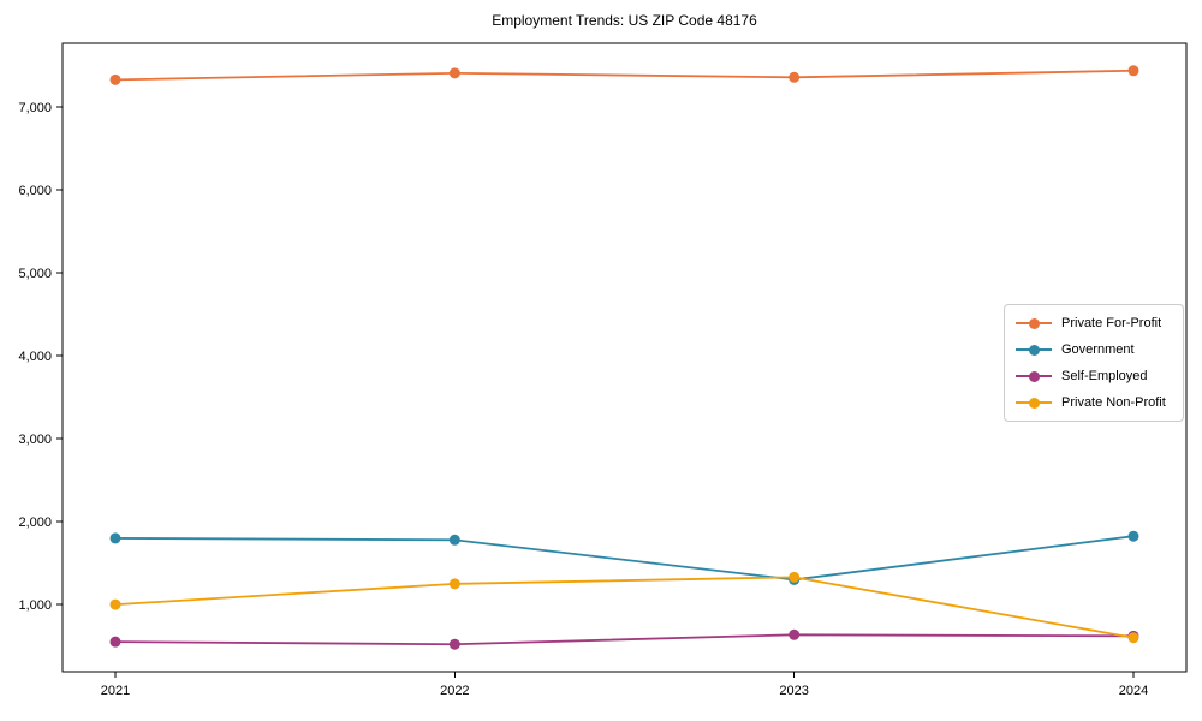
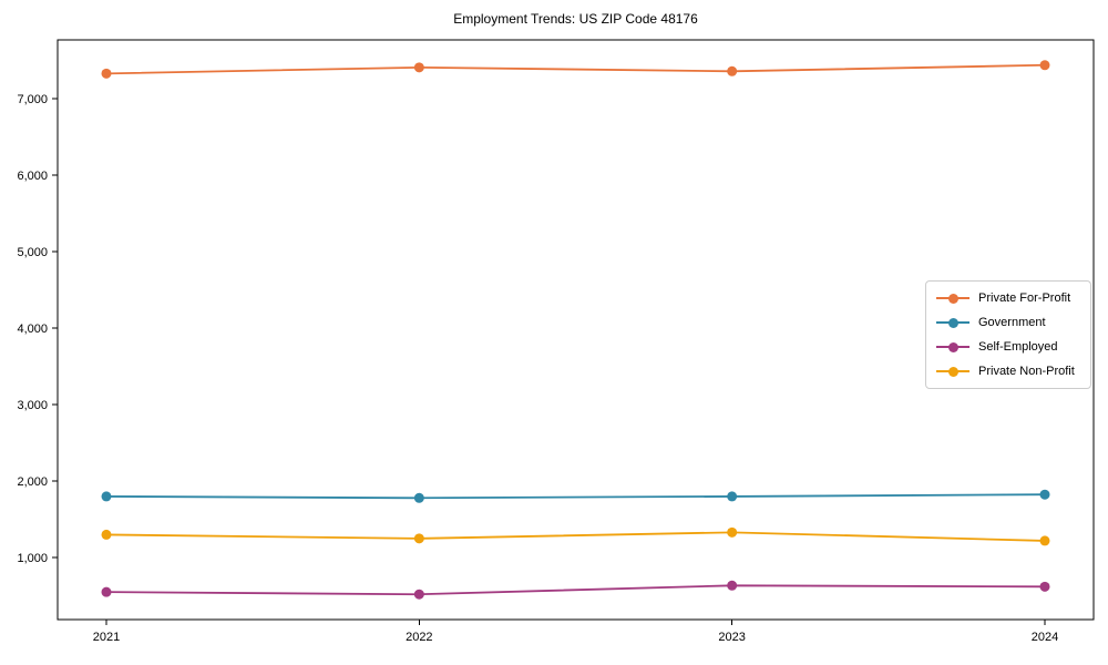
Private Non-Profit/2021: 1000 -> 1300
Government/2023: 1300 -> 1800
Private Non-Profit/2024: 600 -> 1200
